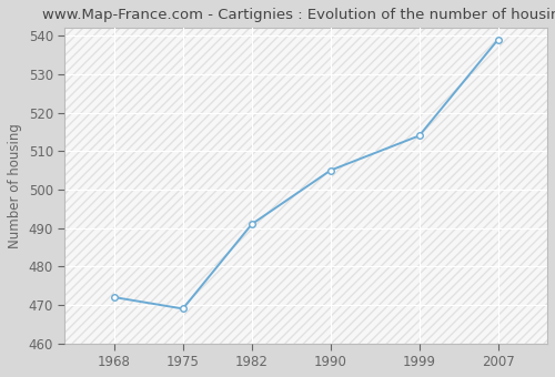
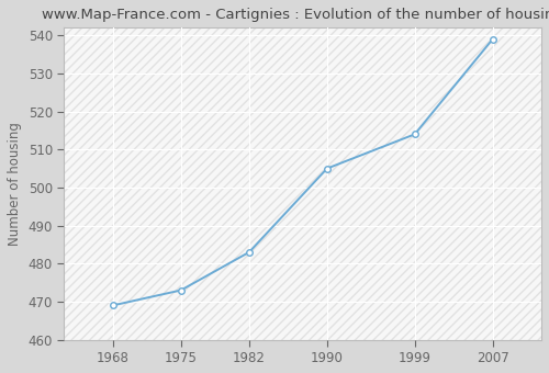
1968: 472 -> 469
1975: 469 -> 473
1982: 491 -> 483
